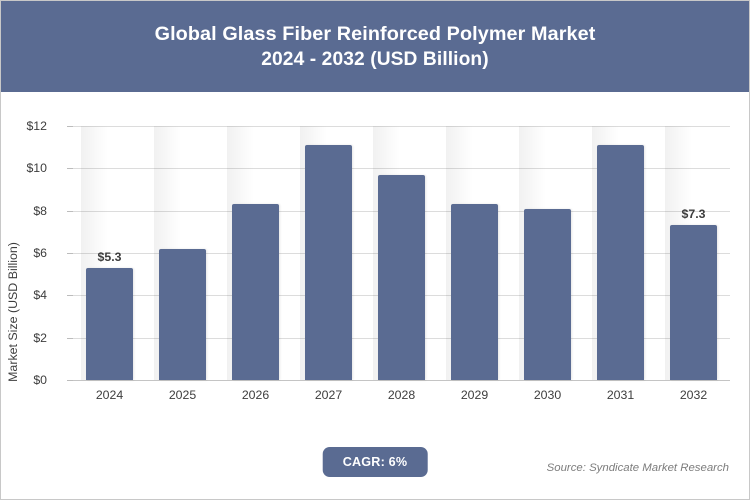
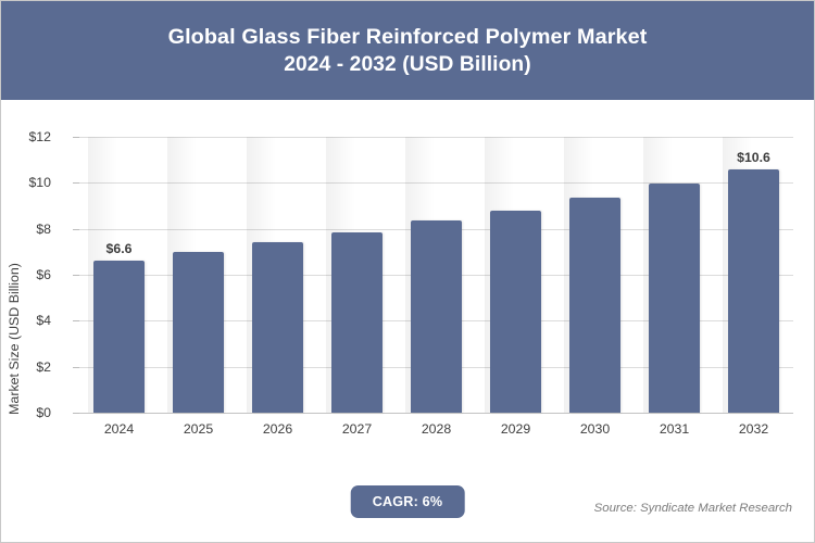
2024: $5.3 -> $6.6
2025: $6.2 -> $7.0
2026: $8.3 -> $7.4
2027: $11.1 -> $7.8
2028: $9.7 -> $8.3
2029: $8.3 -> $8.8
2030: $8.1 -> $9.3
2031: $11.1 -> $9.9
2032: $7.3 -> $10.6
